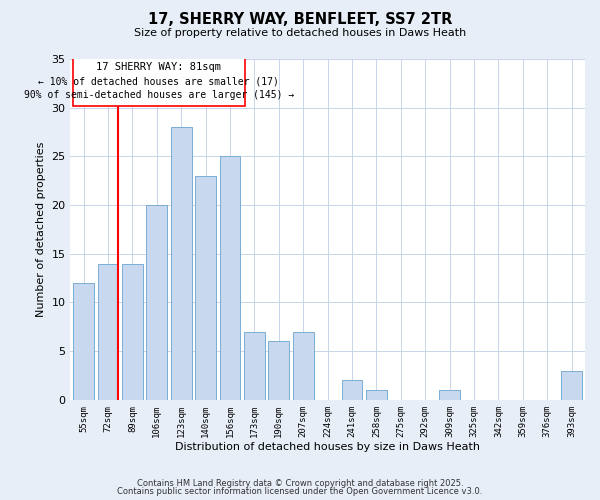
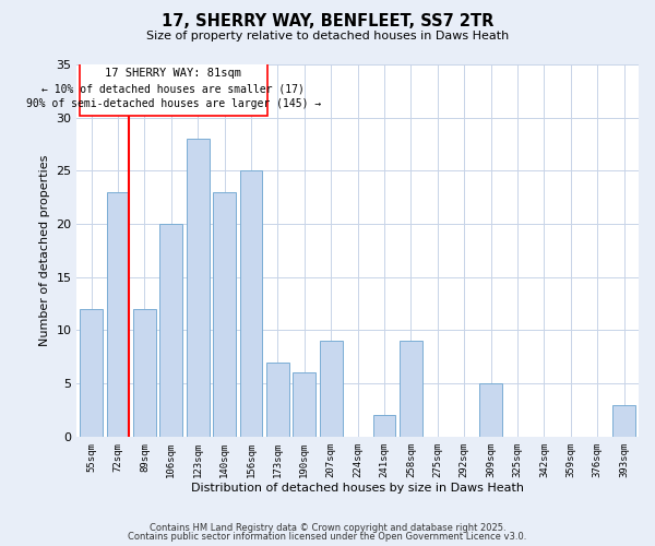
72sqm: 14 -> 23
89sqm: 14 -> 12
207sqm: 7 -> 9
258sqm: 1 -> 9
309sqm: 1 -> 5
